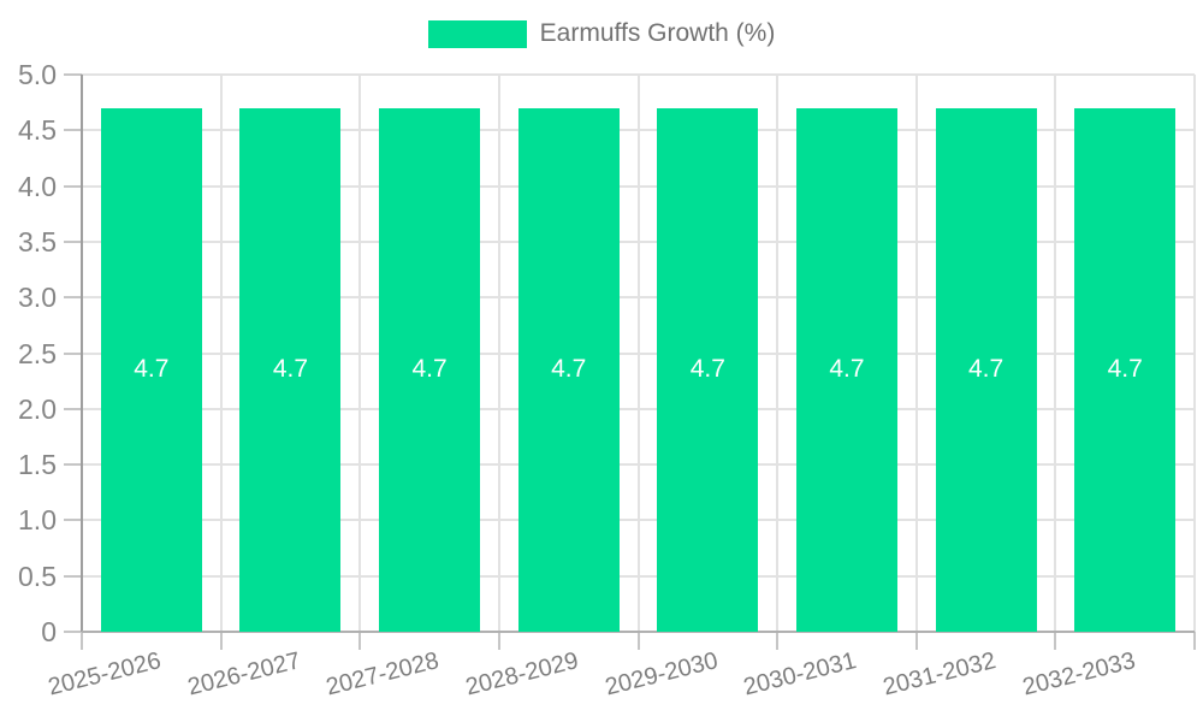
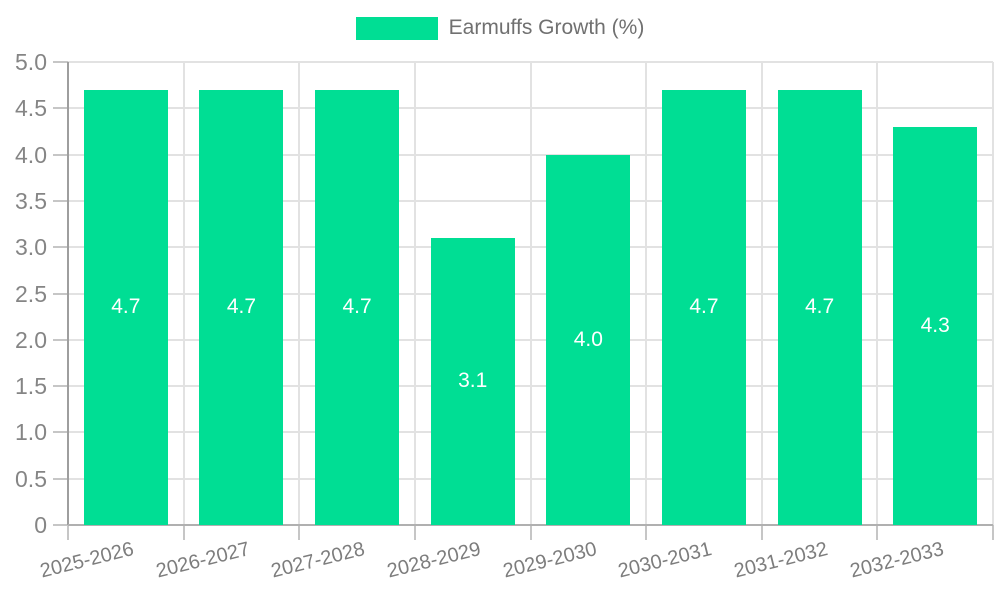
2028-2029: 4.7 -> 3.1
2029-2030: 4.7 -> 4.0
2032-2033: 4.7 -> 4.3
